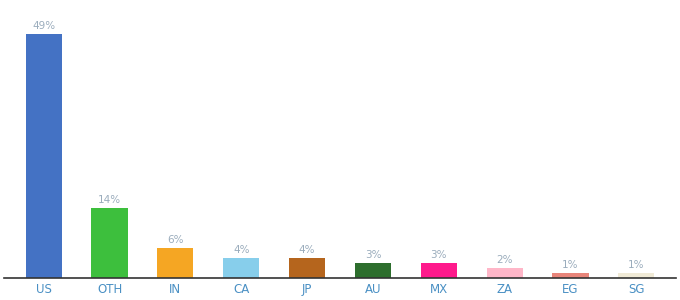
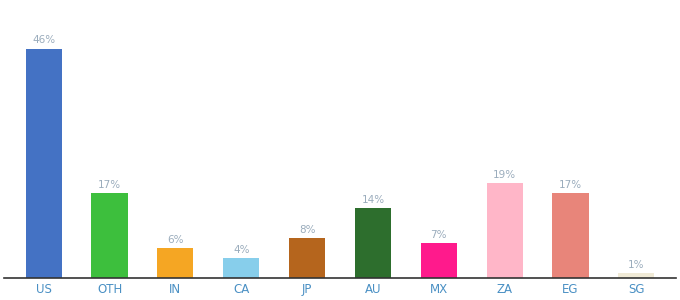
US: 49% -> 46%
OTH: 14% -> 17%
JP: 4% -> 8%
AU: 3% -> 14%
MX: 3% -> 7%
ZA: 2% -> 19%
EG: 1% -> 17%
